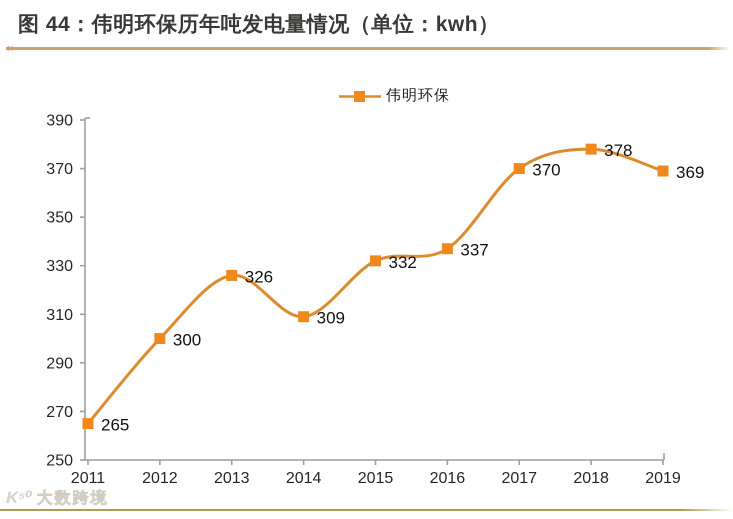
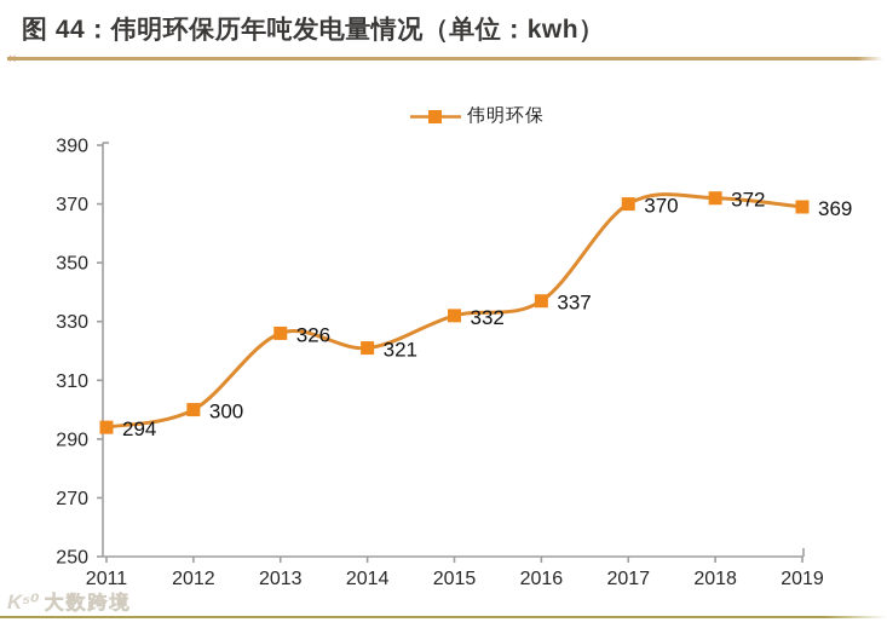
2011: 265 -> 294
2014: 309 -> 321
2018: 378 -> 372
